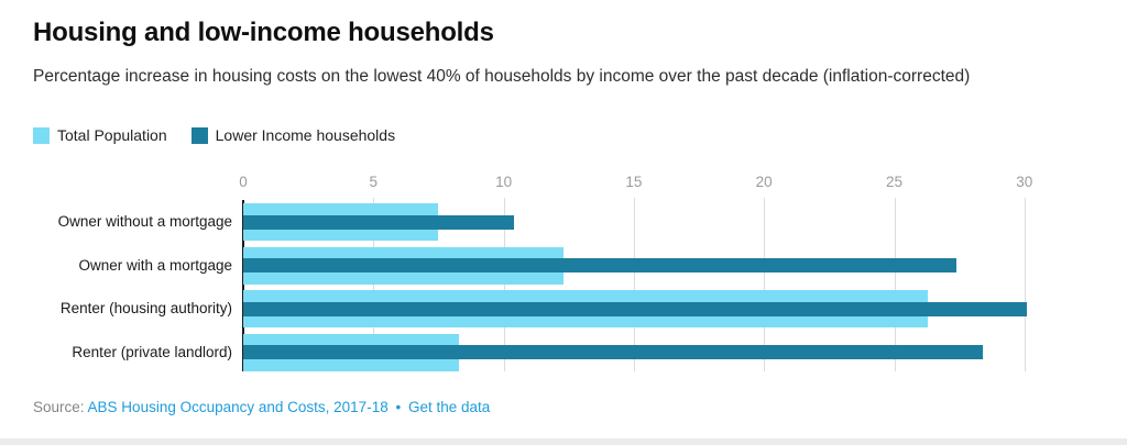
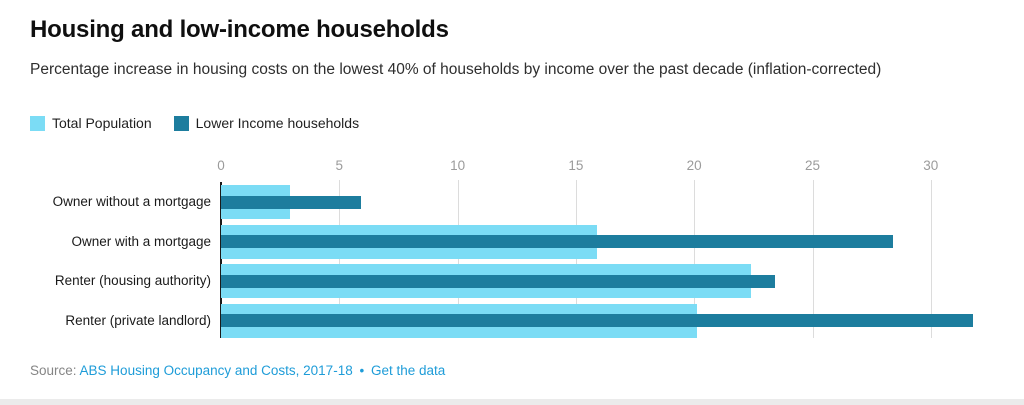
Total Population/Owner without a mortgage: 7.5 -> 2.9
Lower Income households/Owner without a mortgage: 10.4 -> 5.9
Total Population/Owner with a mortgage: 12.3 -> 15.9
Lower Income households/Owner with a mortgage: 27.4 -> 28.4
Total Population/Renter (housing authority): 26.3 -> 22.4
Lower Income households/Renter (housing authority): 30.1 -> 23.4
Total Population/Renter (private landlord): 8.3 -> 20.1
Lower Income households/Renter (private landlord): 28.4 -> 31.8
